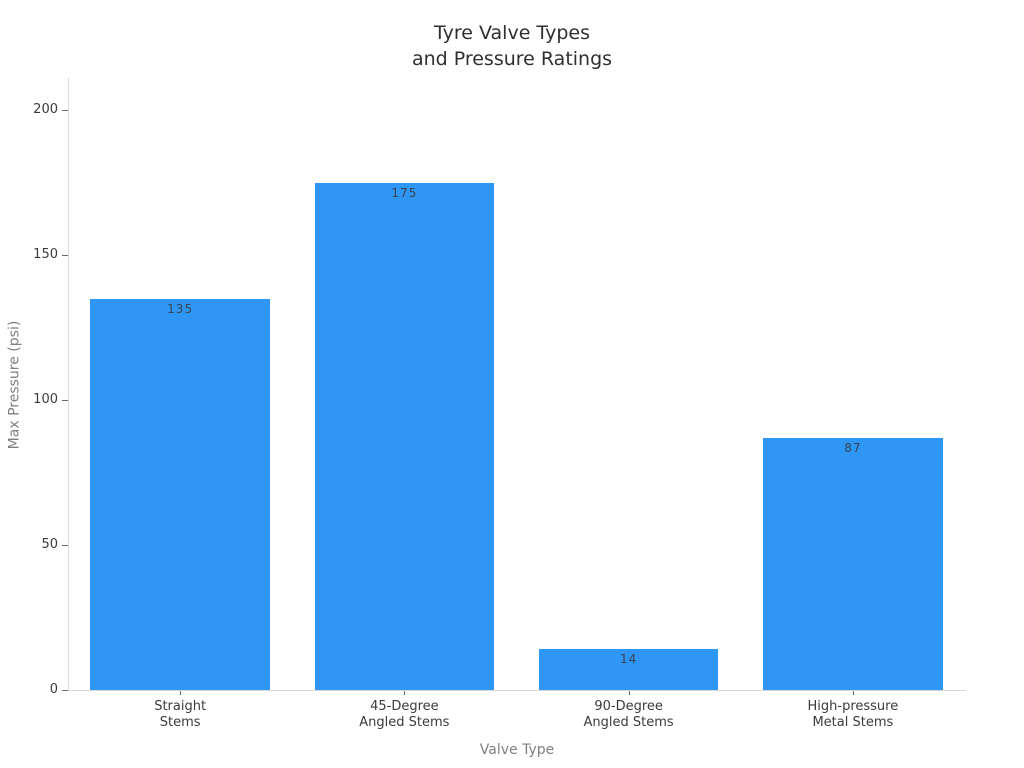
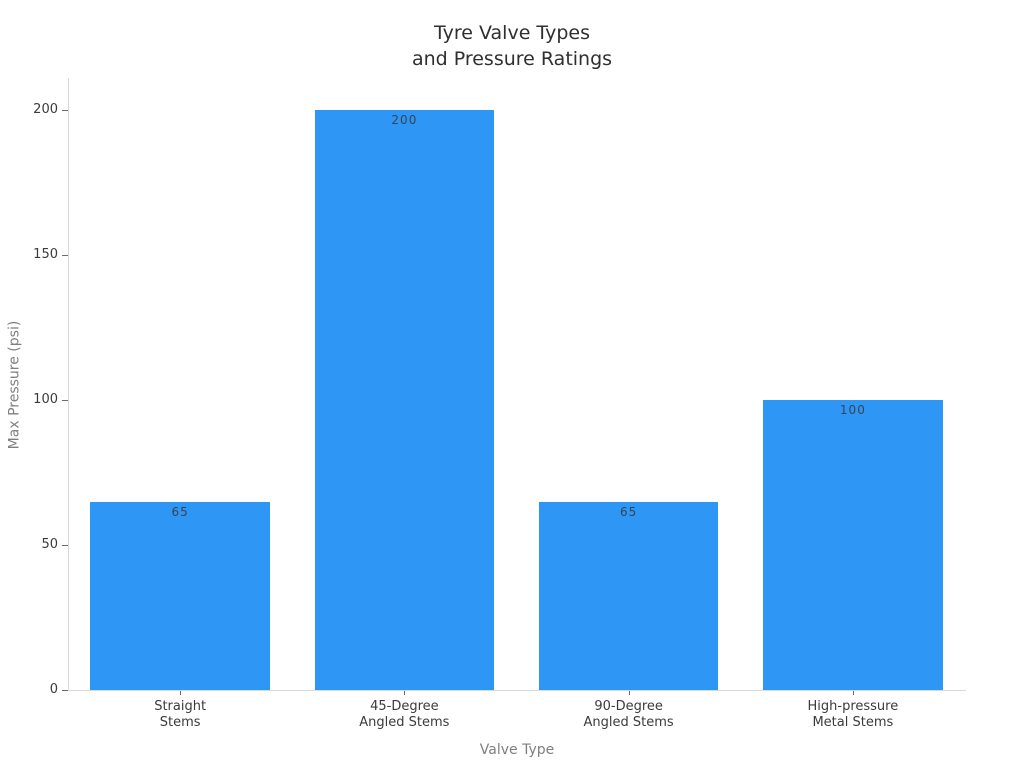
Straight Stems: 135 -> 65
45-Degree Angled Stems: 175 -> 200
90-Degree Angled Stems: 14 -> 65
High-pressure Metal Stems: 87 -> 100
